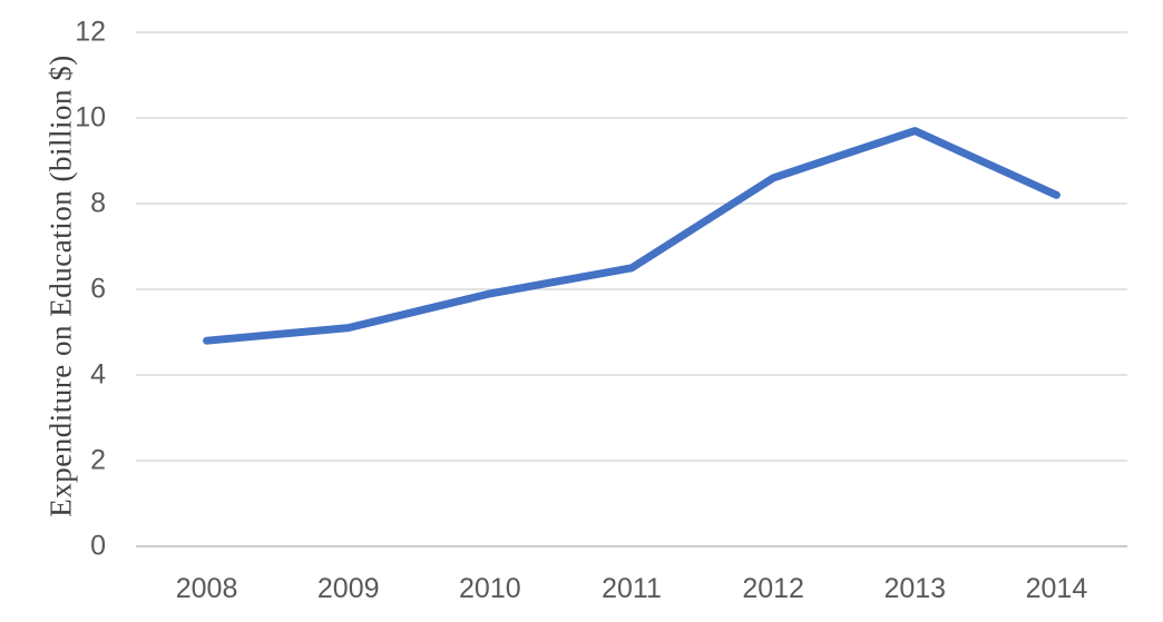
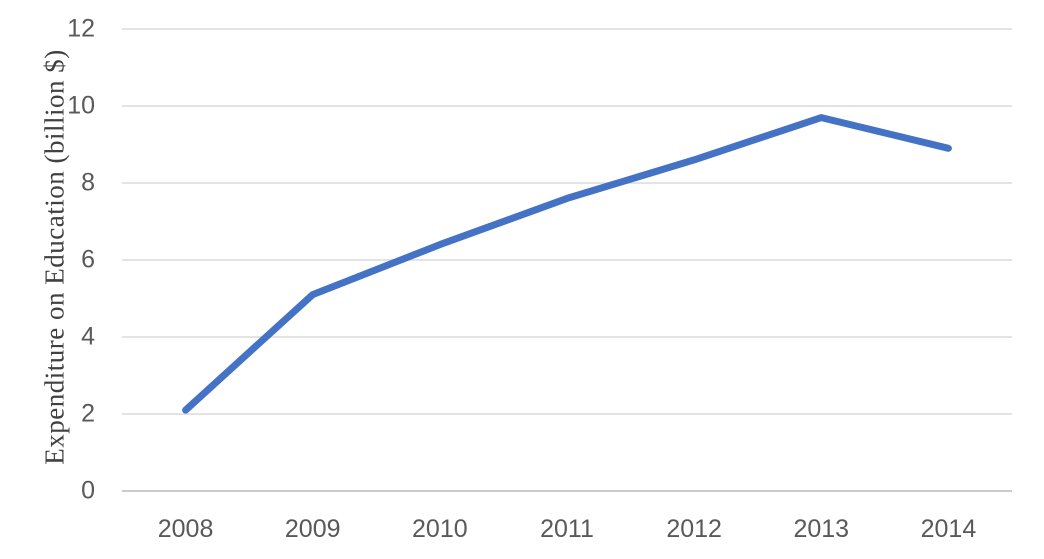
2008: 4.8 -> 2.1
2010: 5.9 -> 6.4
2011: 6.5 -> 7.6
2014: 8.2 -> 8.9
